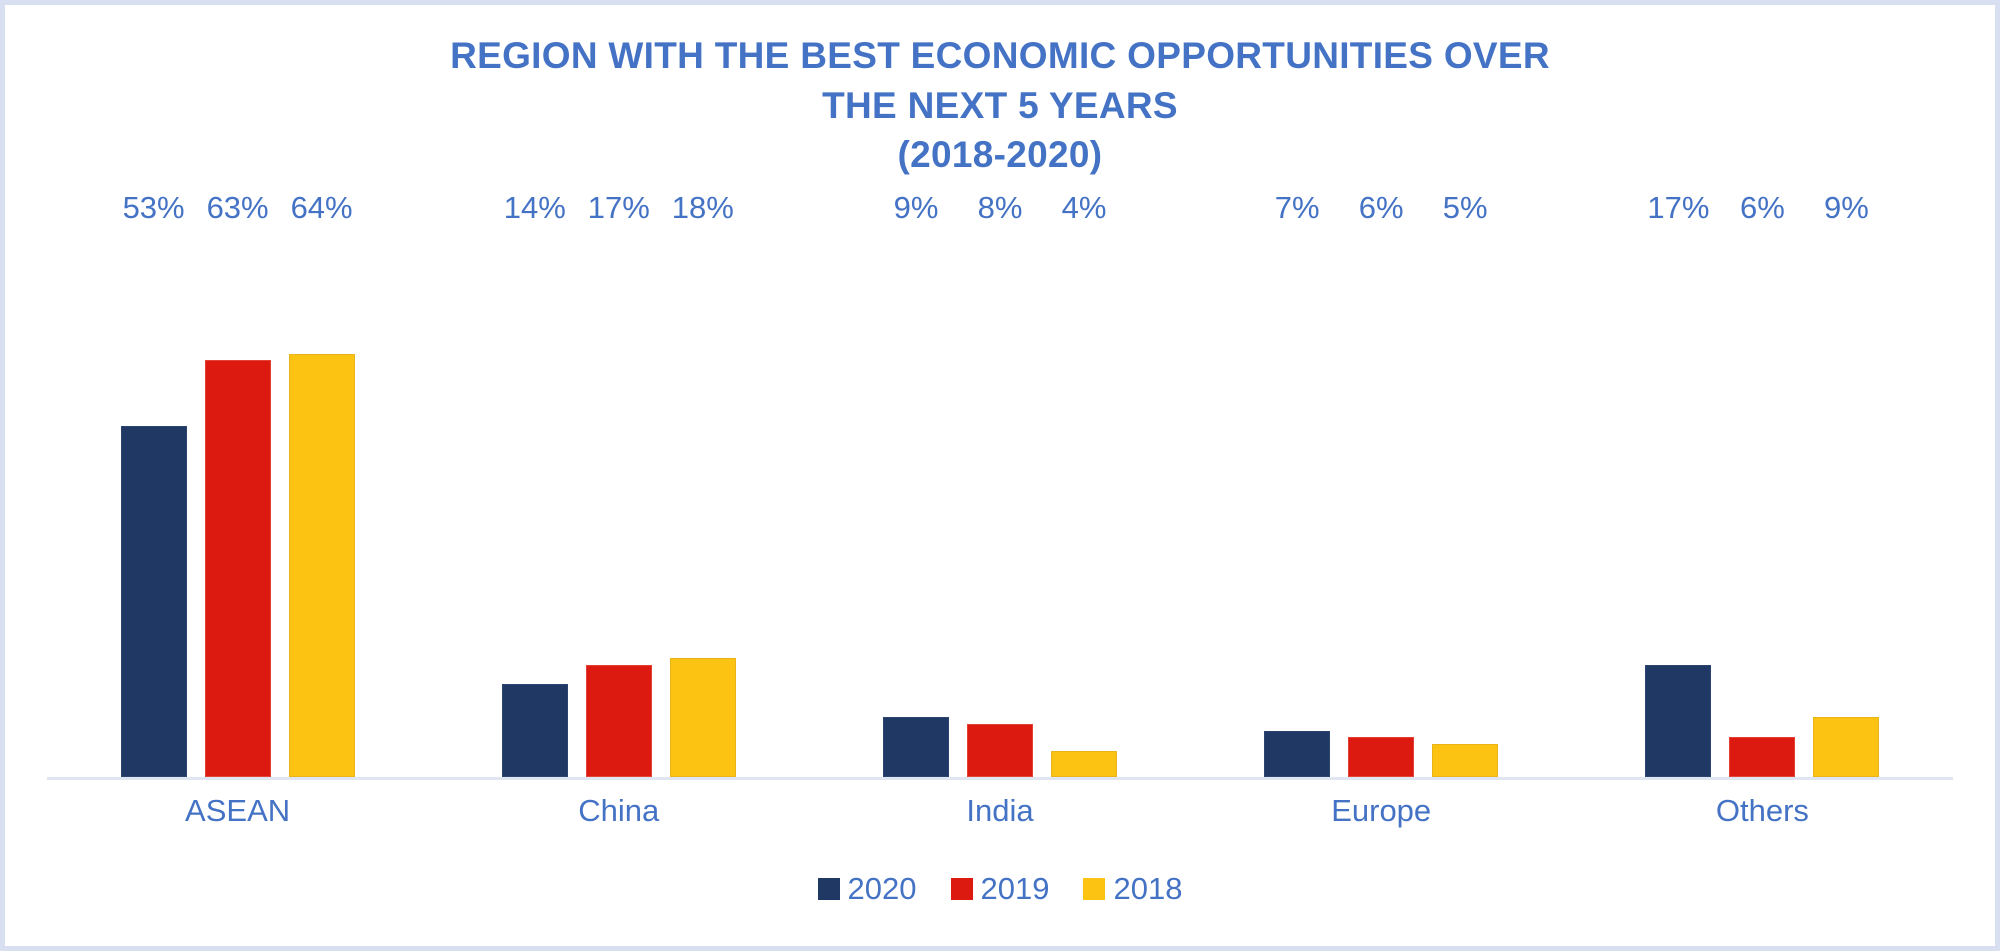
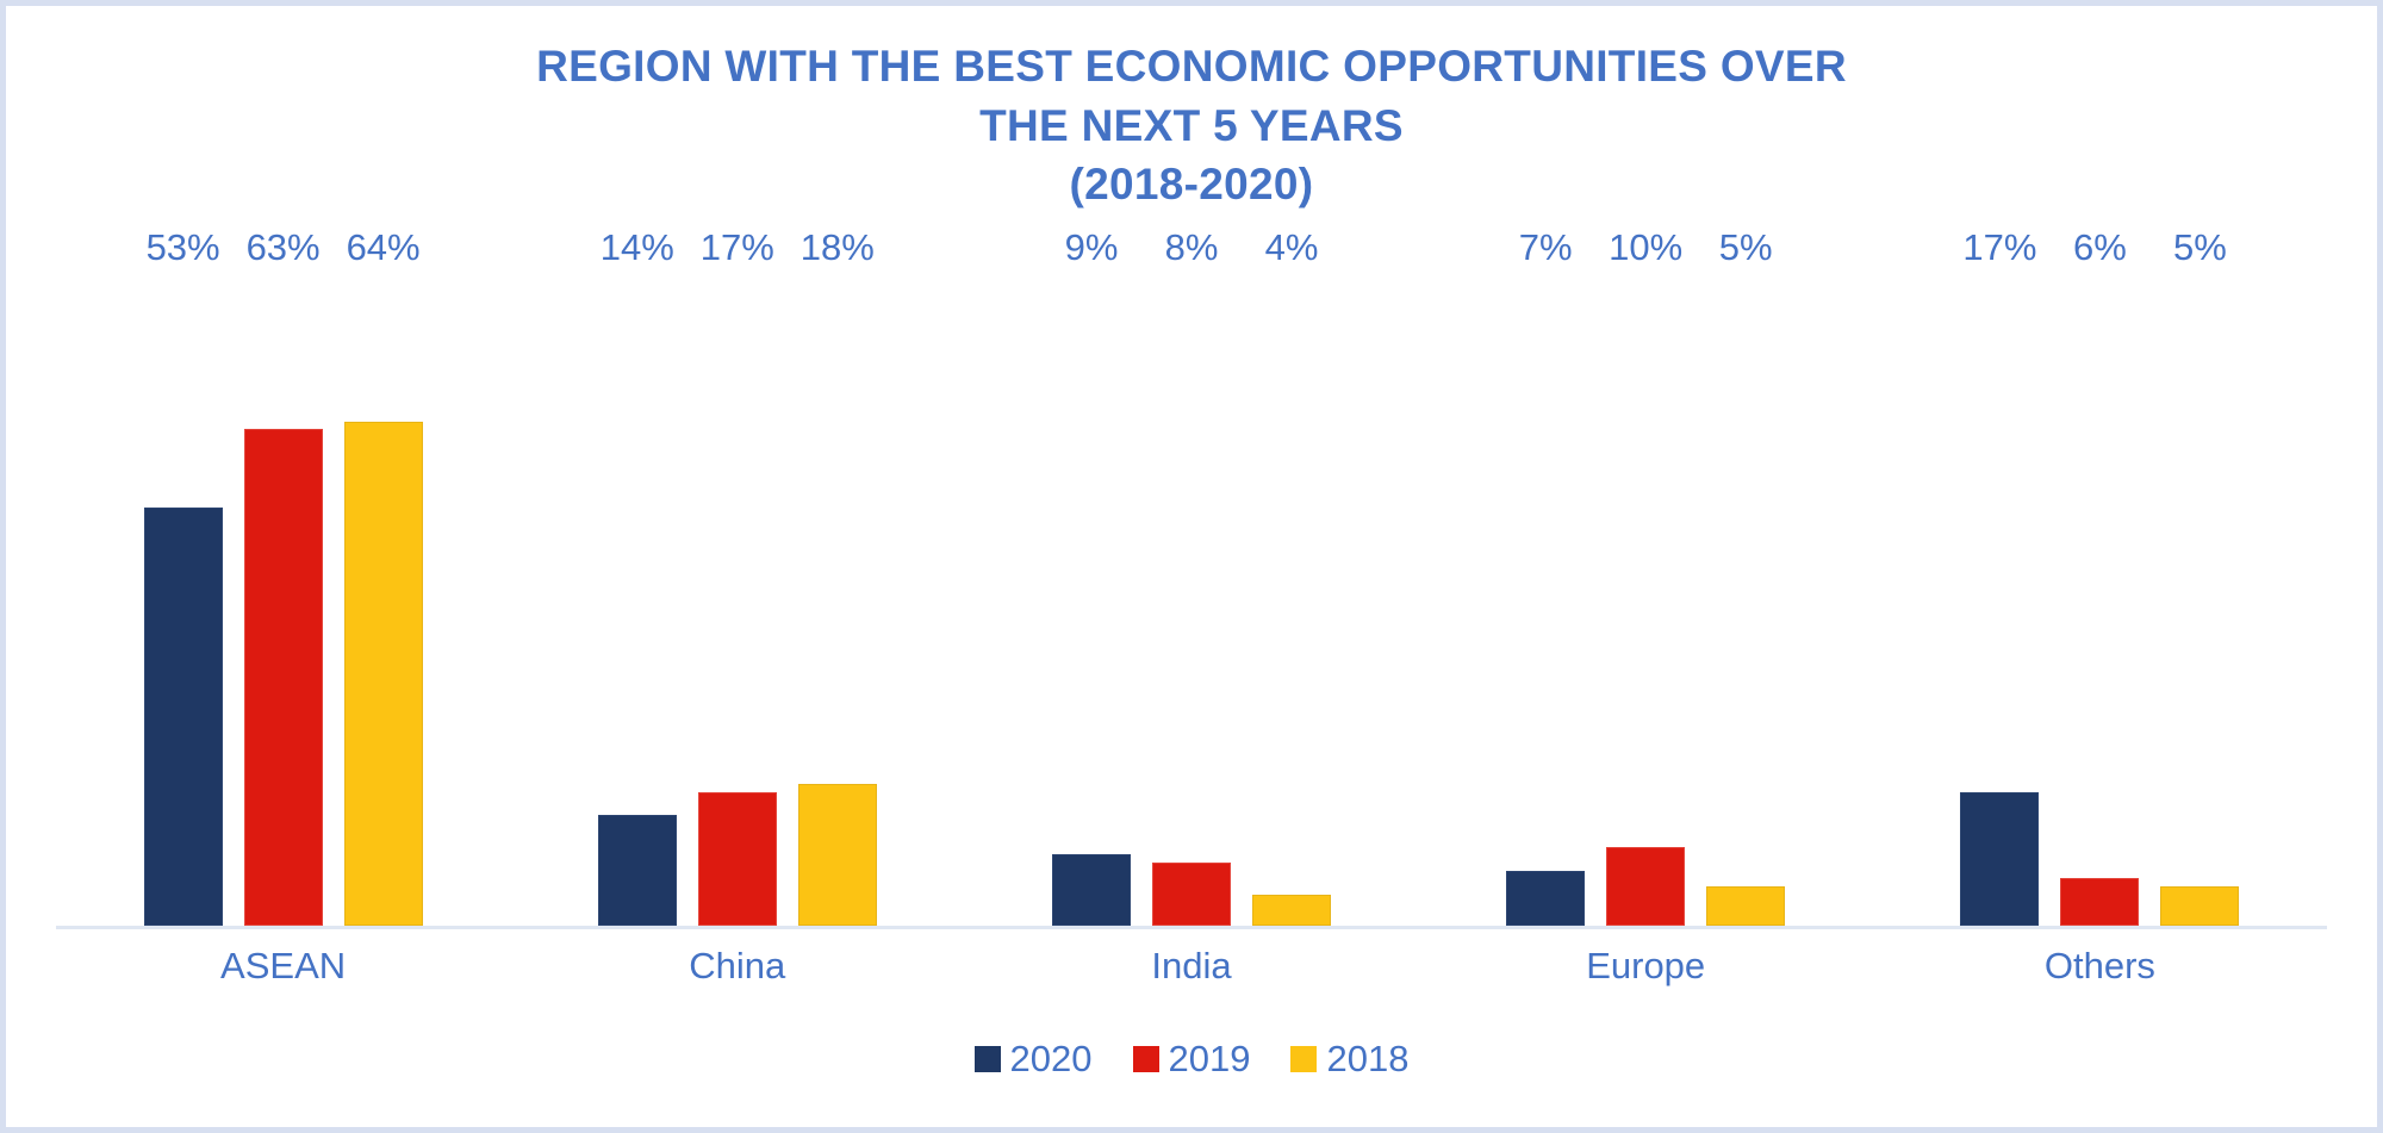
2019/Europe: 6% -> 10%
2018/Others: 9% -> 5%
